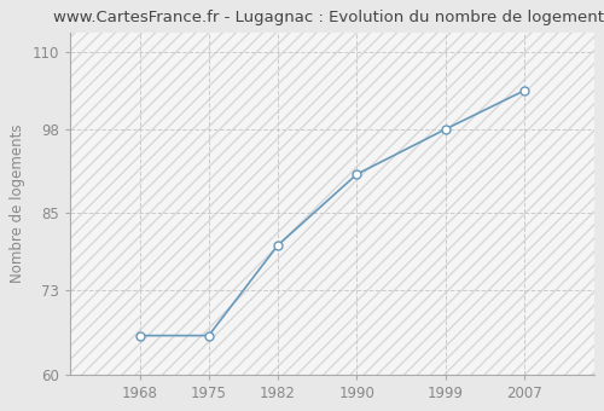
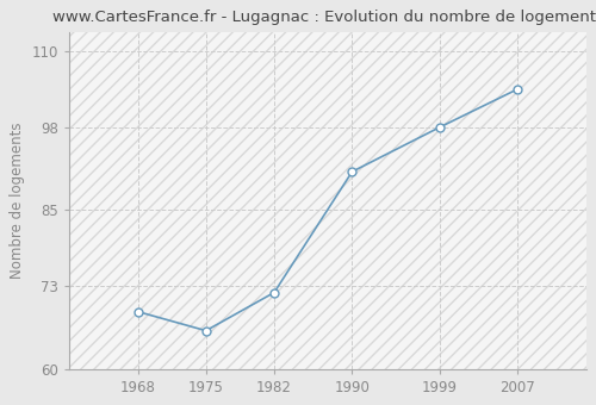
1968: 66 -> 69
1982: 80 -> 72
